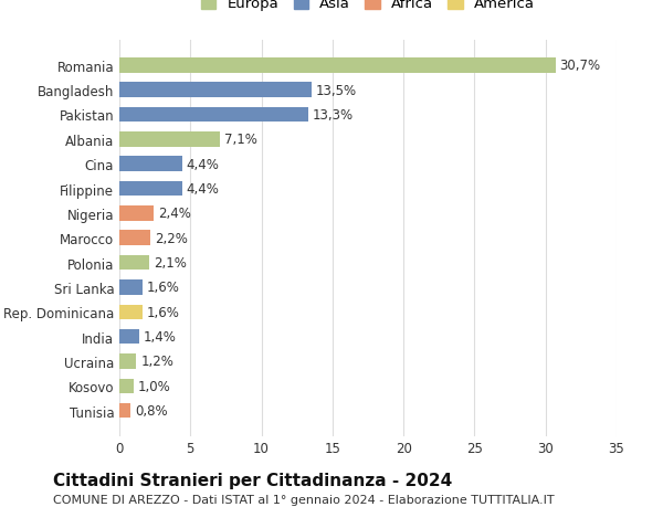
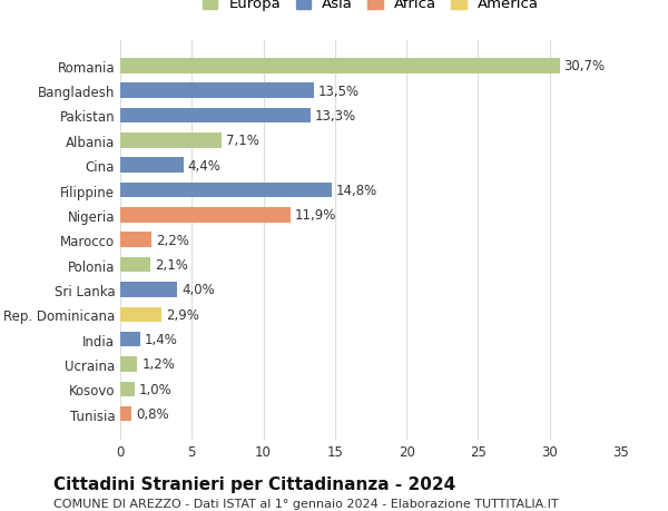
Filippine: 4,4% -> 14,8%
Nigeria: 2,4% -> 11,9%
Sri Lanka: 1,6% -> 4,0%
Rep. Dominicana: 1,6% -> 2,9%
